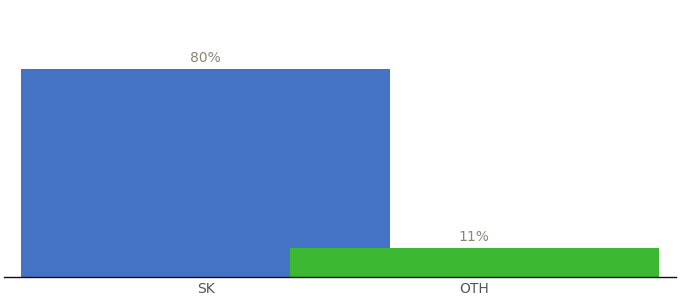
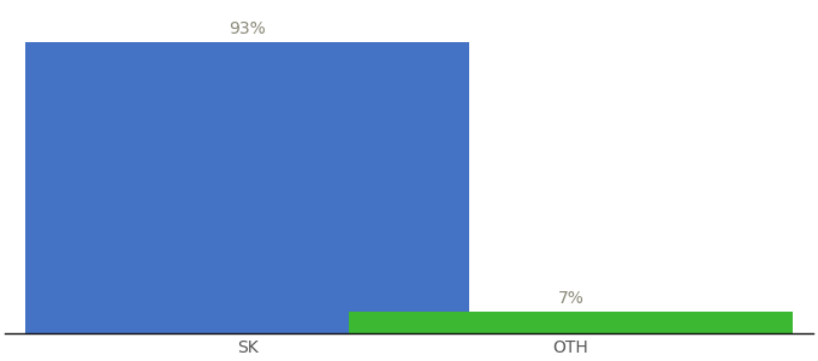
SK: 80% -> 93%
OTH: 11% -> 7%
